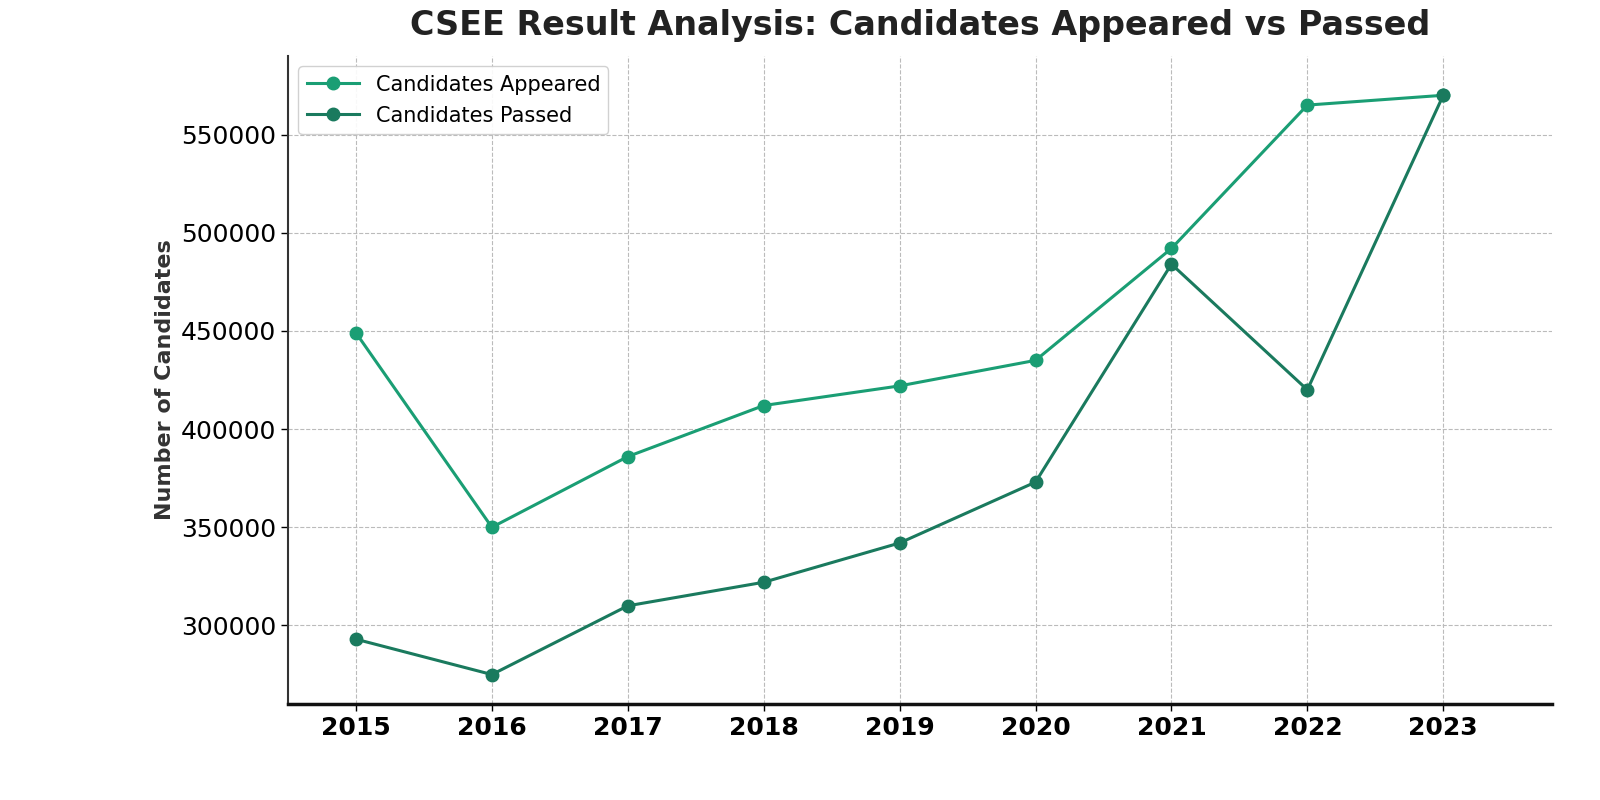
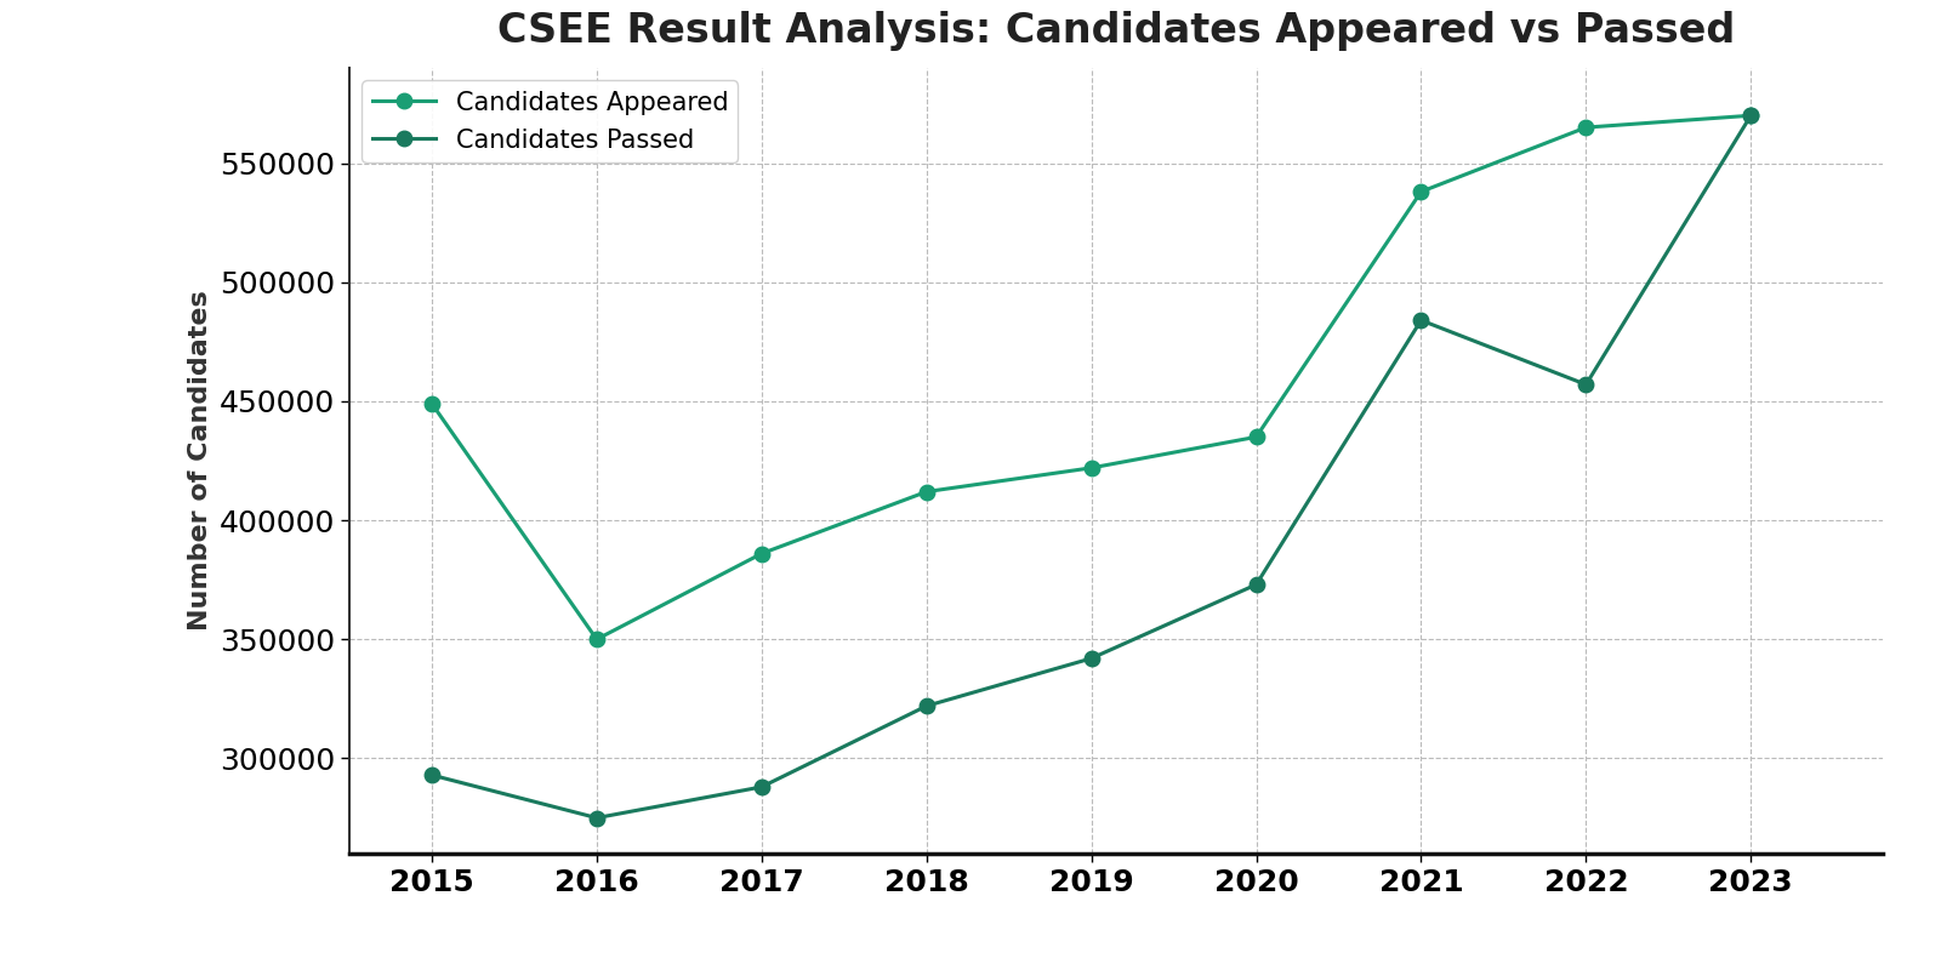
Candidates Passed/2017: 310000 -> 288000
Candidates Appeared/2021: 492000 -> 538000
Candidates Passed/2022: 420000 -> 457000
